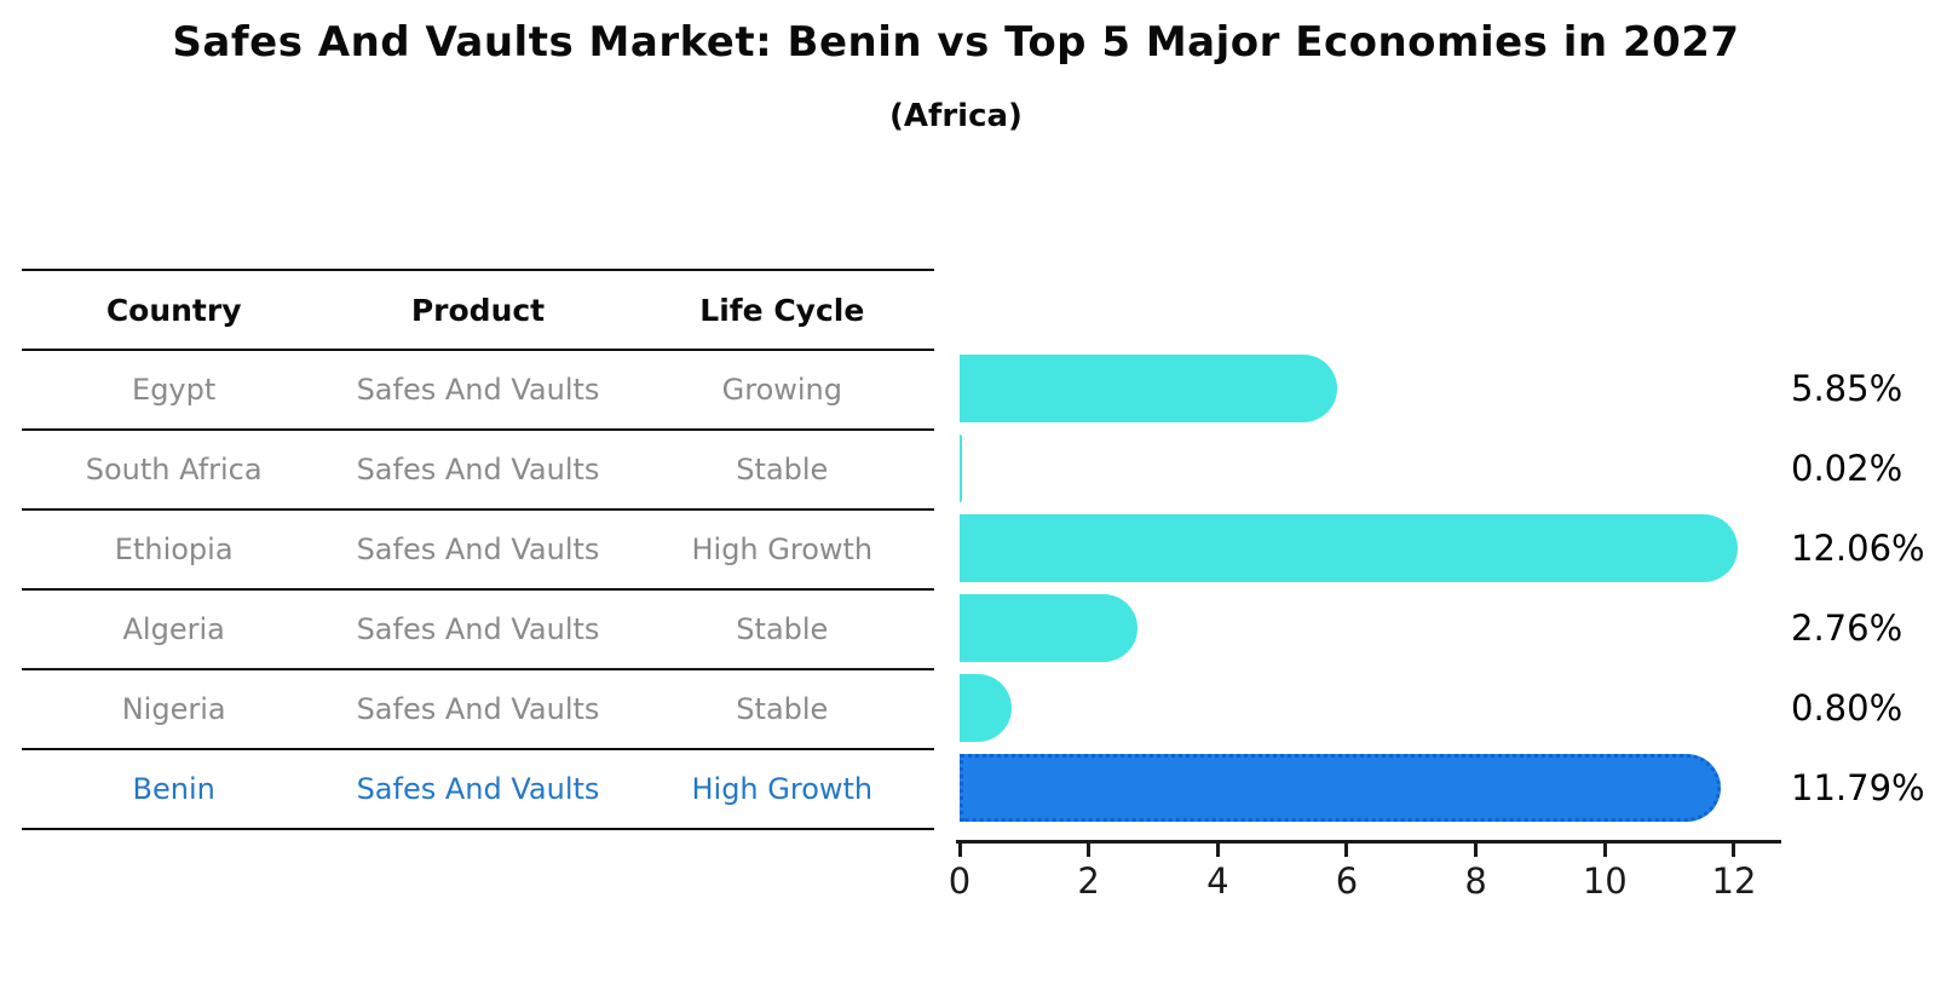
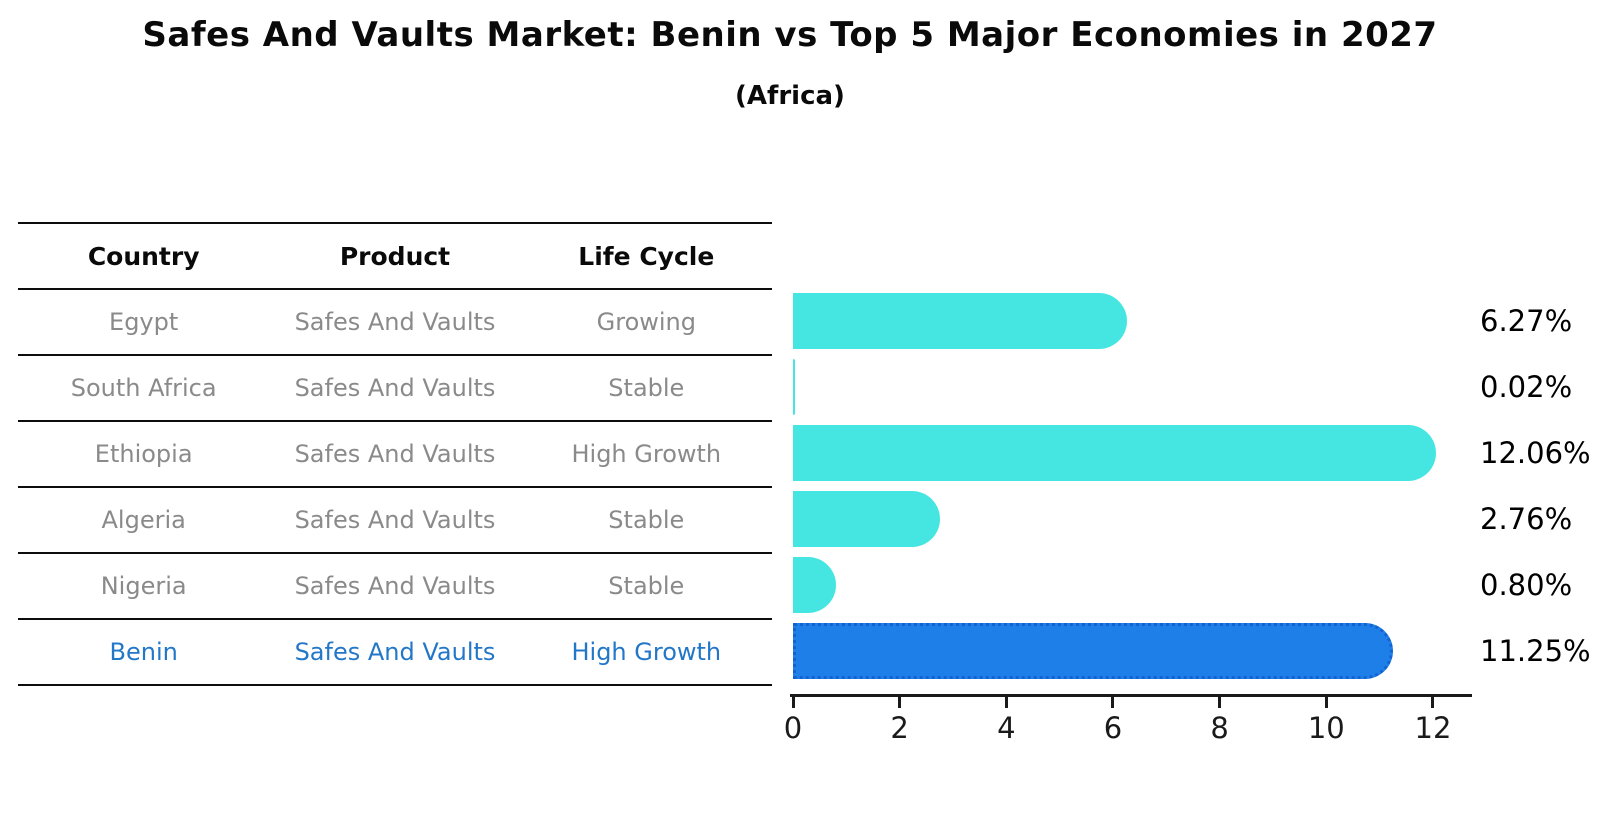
Egypt: 5.85% -> 6.27%
Benin: 11.79% -> 11.25%
